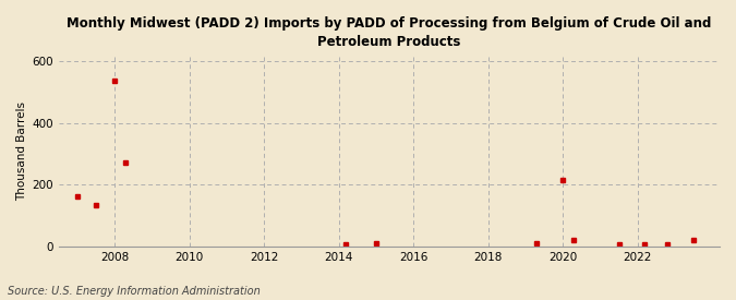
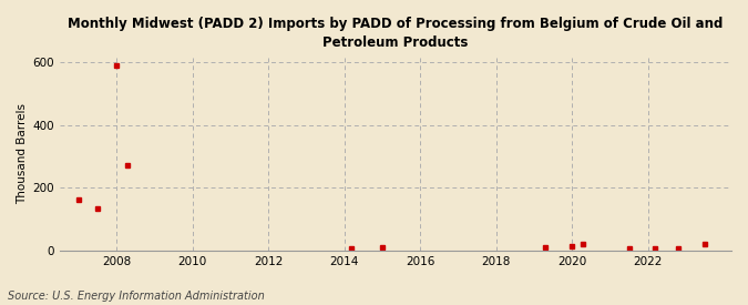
2008: 535 -> 590
2020: 215 -> 15
